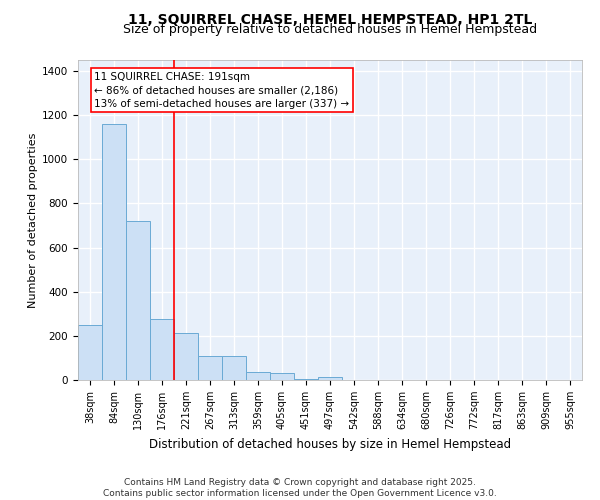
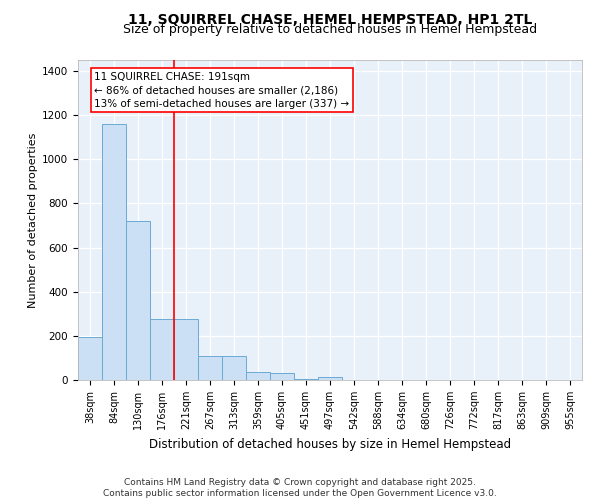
38sqm: 250 -> 195
221sqm: 215 -> 275
